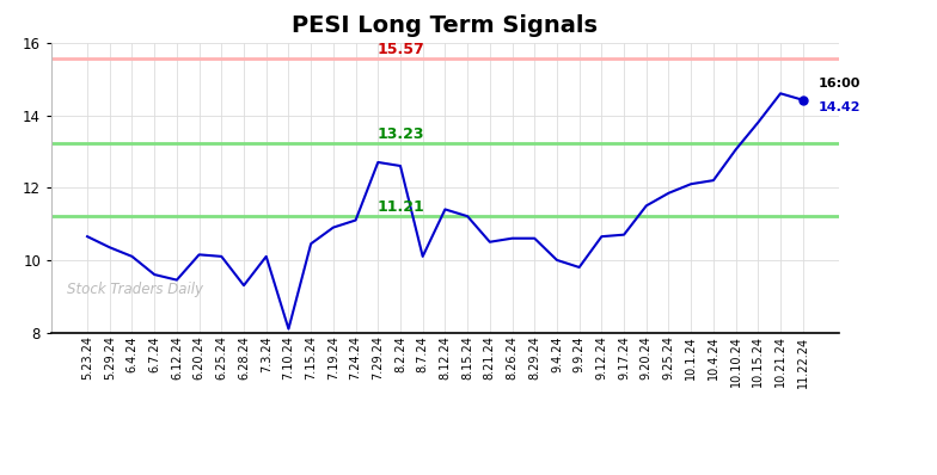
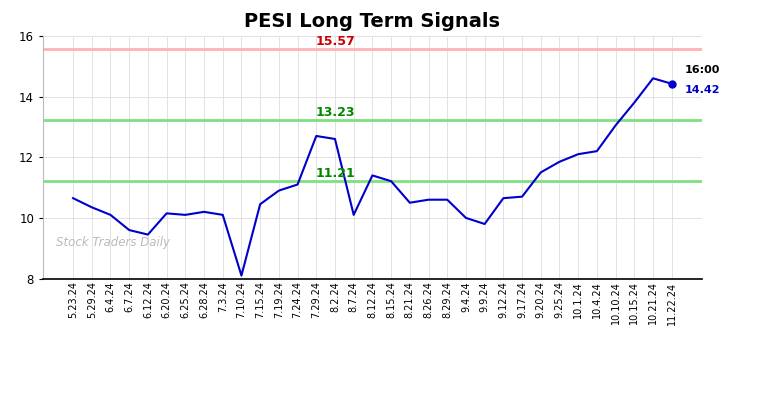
6.28.24: 9.30 -> 10.20
